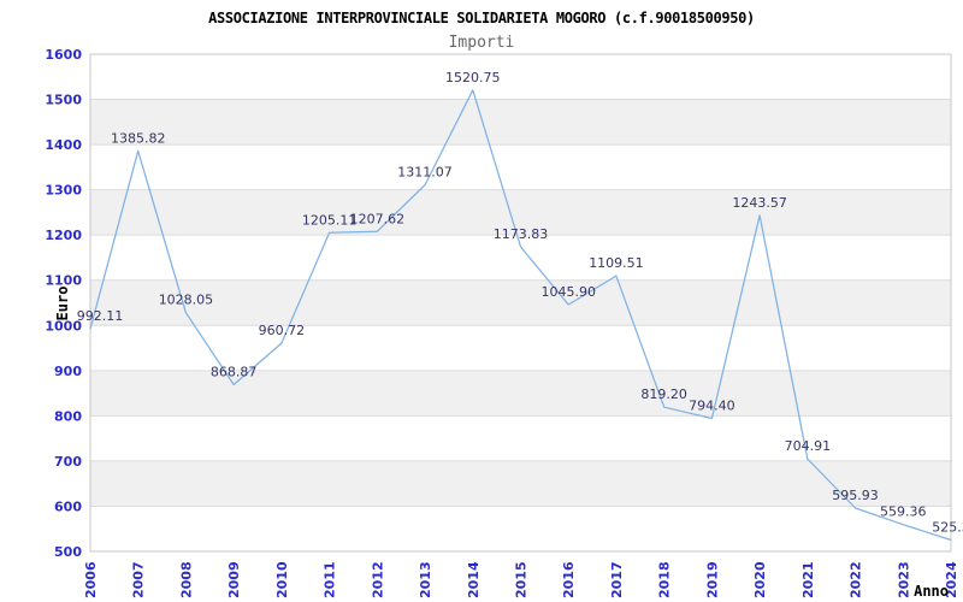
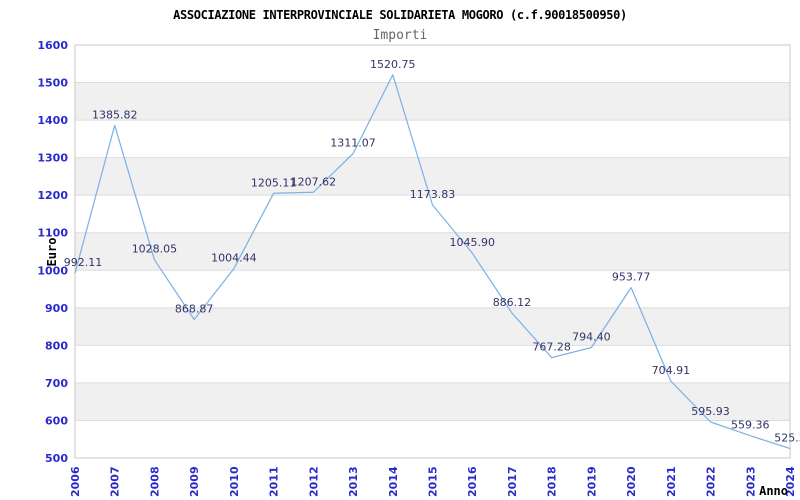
2010: 960.72 -> 1004.44
2017: 1109.51 -> 886.12
2018: 819.20 -> 767.28
2020: 1243.57 -> 953.77
